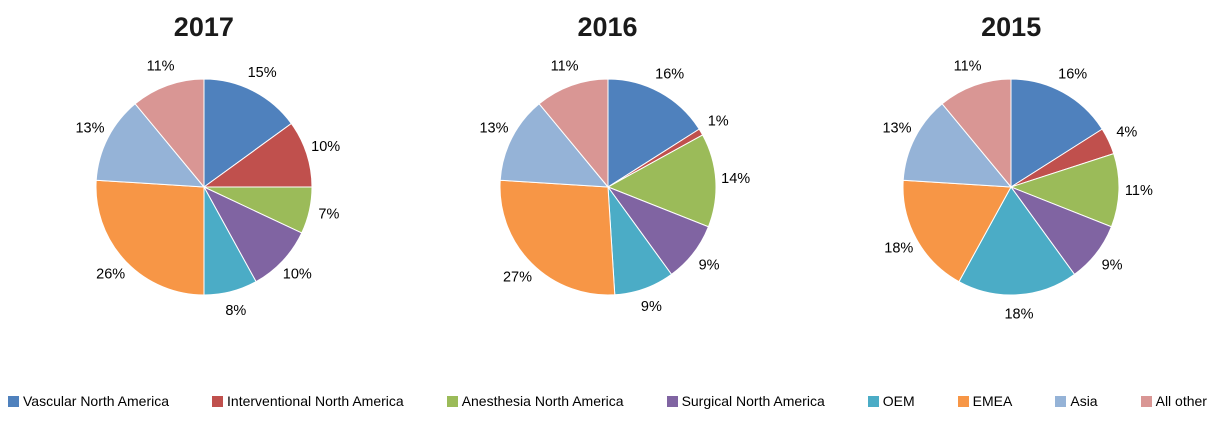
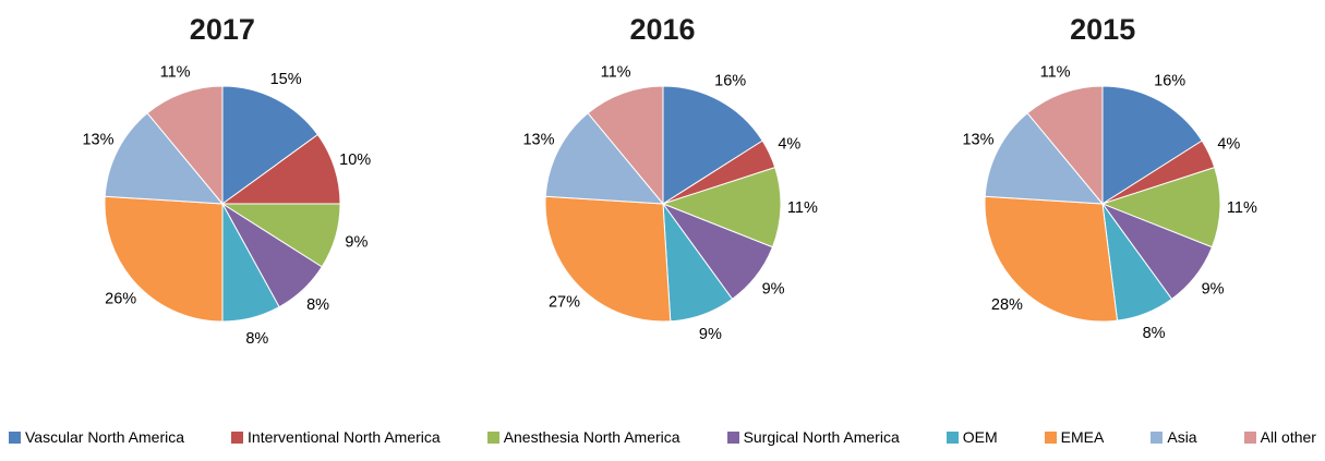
2017/Anesthesia North America: 7% -> 9%
2017/Surgical North America: 10% -> 8%
2016/Interventional North America: 1% -> 4%
2016/Anesthesia North America: 14% -> 11%
2015/OEM: 18% -> 8%
2015/EMEA: 18% -> 28%
